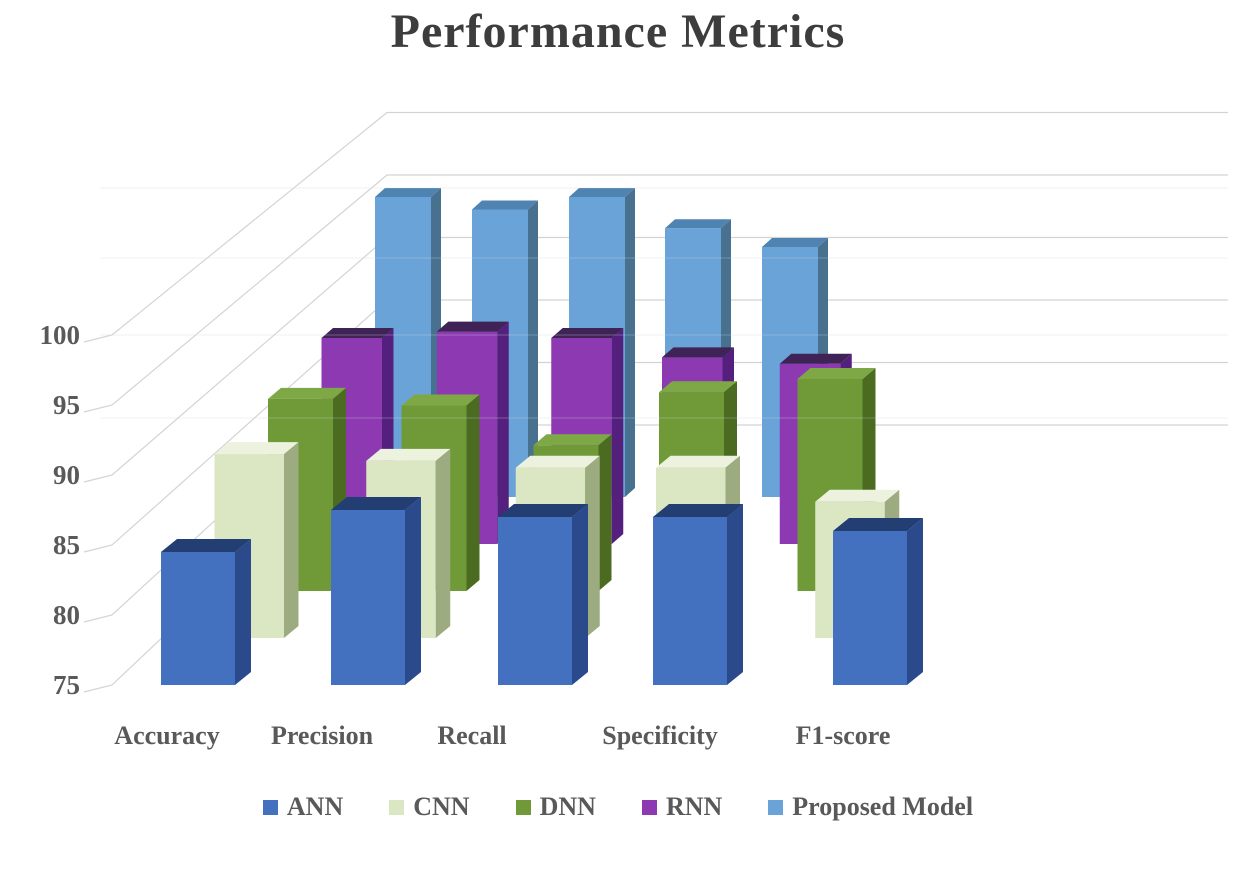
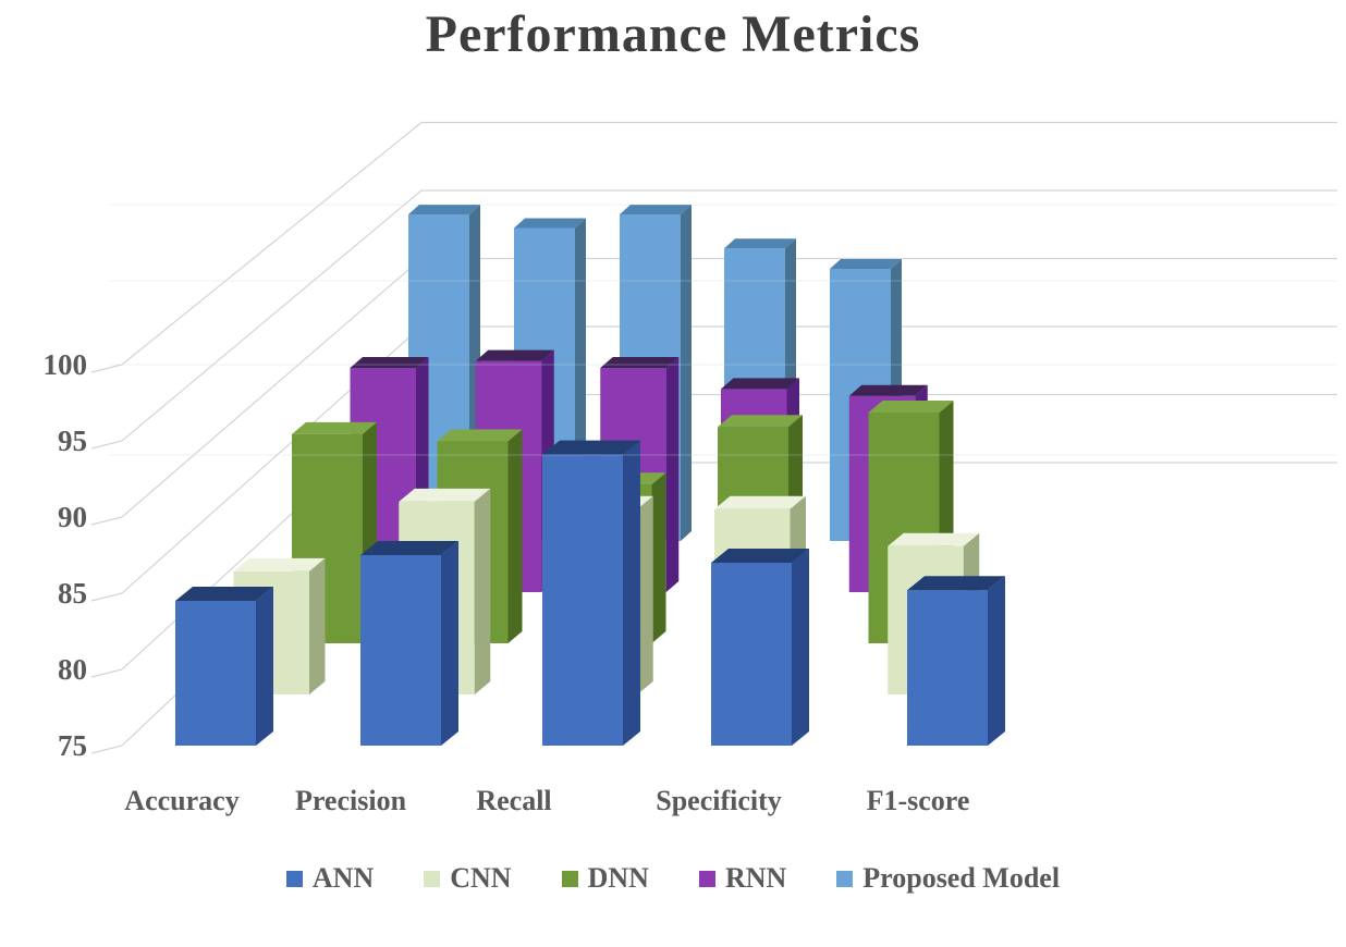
CNN/Accuracy: 88.5 -> 83.3
ANN/Recall: 87.0 -> 94.1
ANN/F1-score: 86.0 -> 85.2
